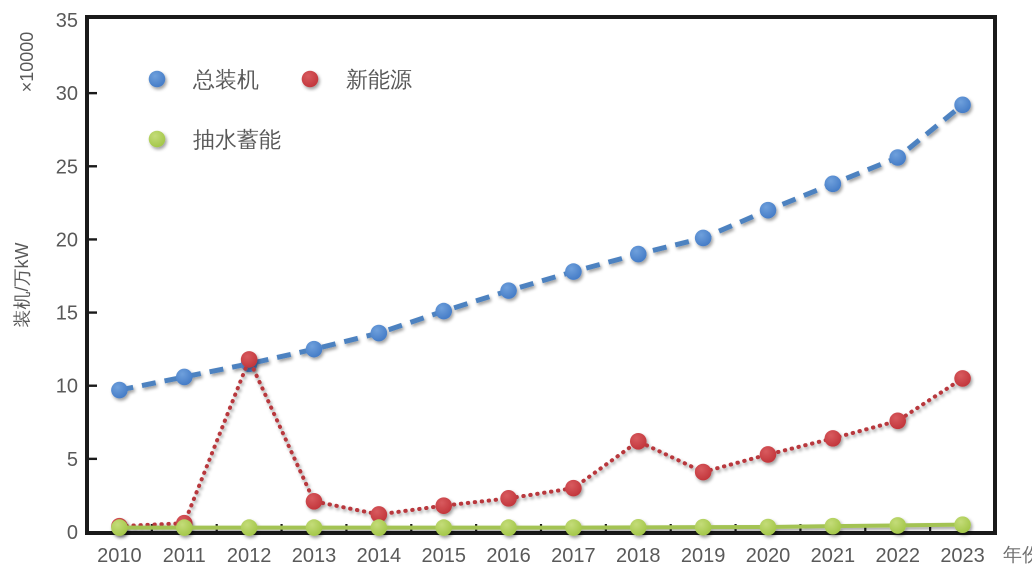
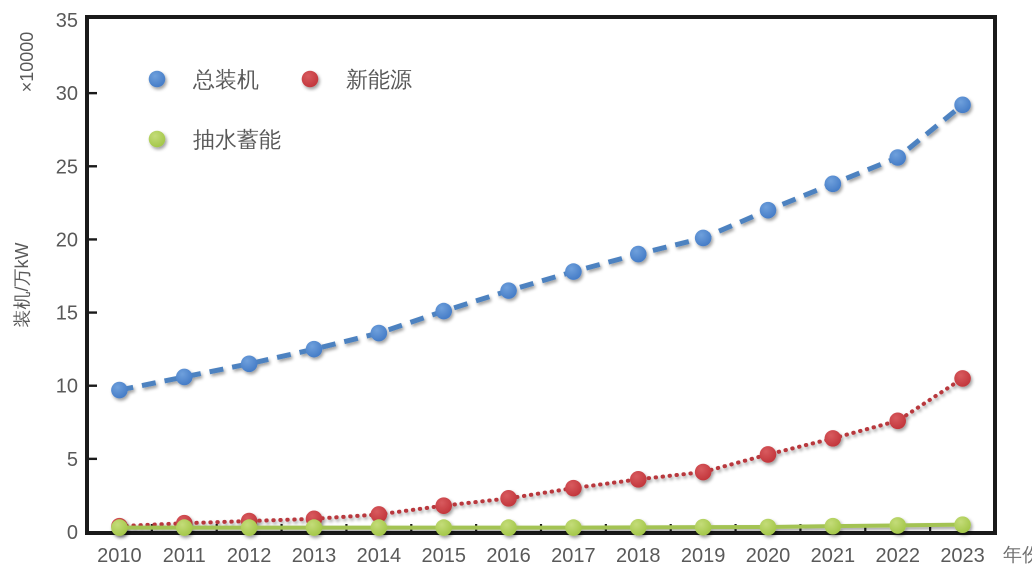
新能源/2012: 11.8 -> 0.8
新能源/2013: 2.1 -> 0.9
新能源/2018: 6.2 -> 3.6
